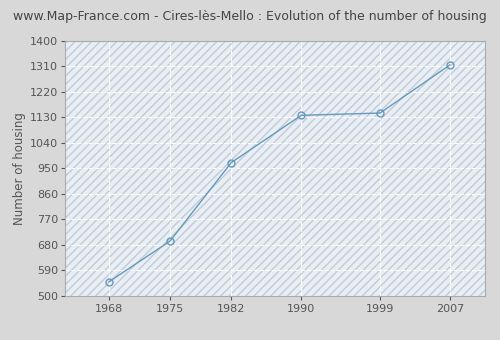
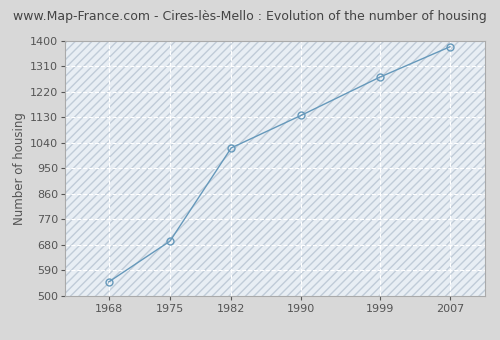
1982: 970 -> 1022
1999: 1145 -> 1272
2007: 1315 -> 1379
